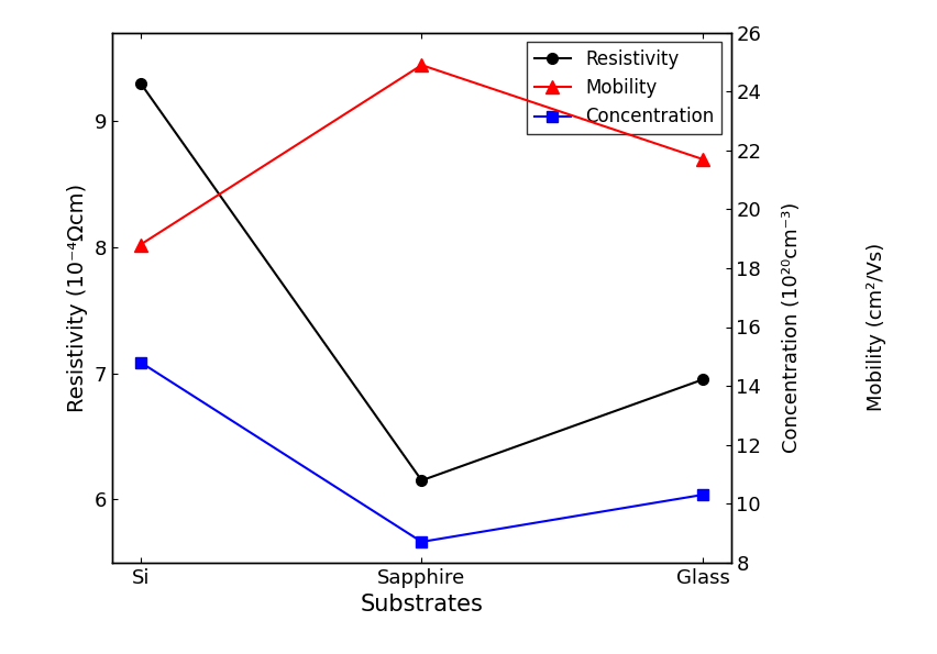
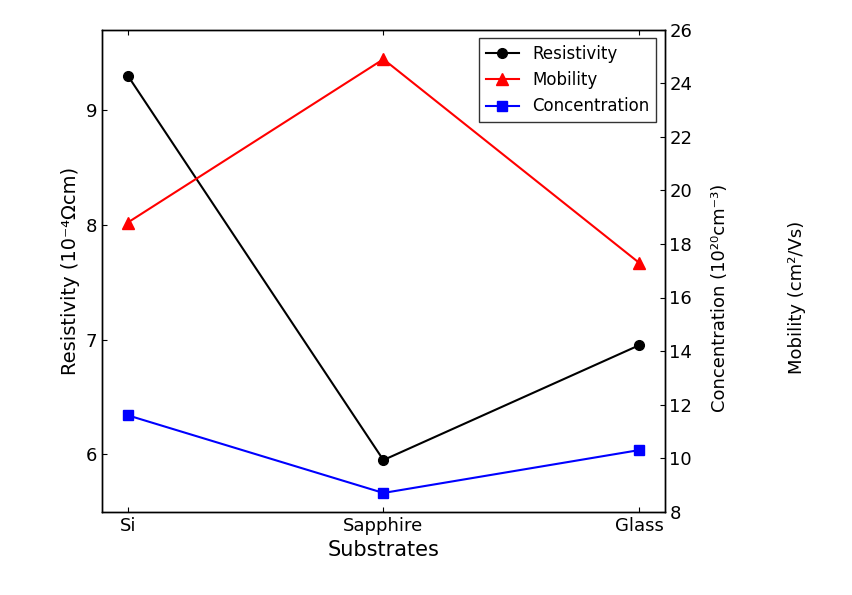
Concentration/Si: 14.8 -> 11.6
Resistivity/Sapphire: 6.15 -> 5.95
Mobility/Glass: 21.7 -> 17.3
